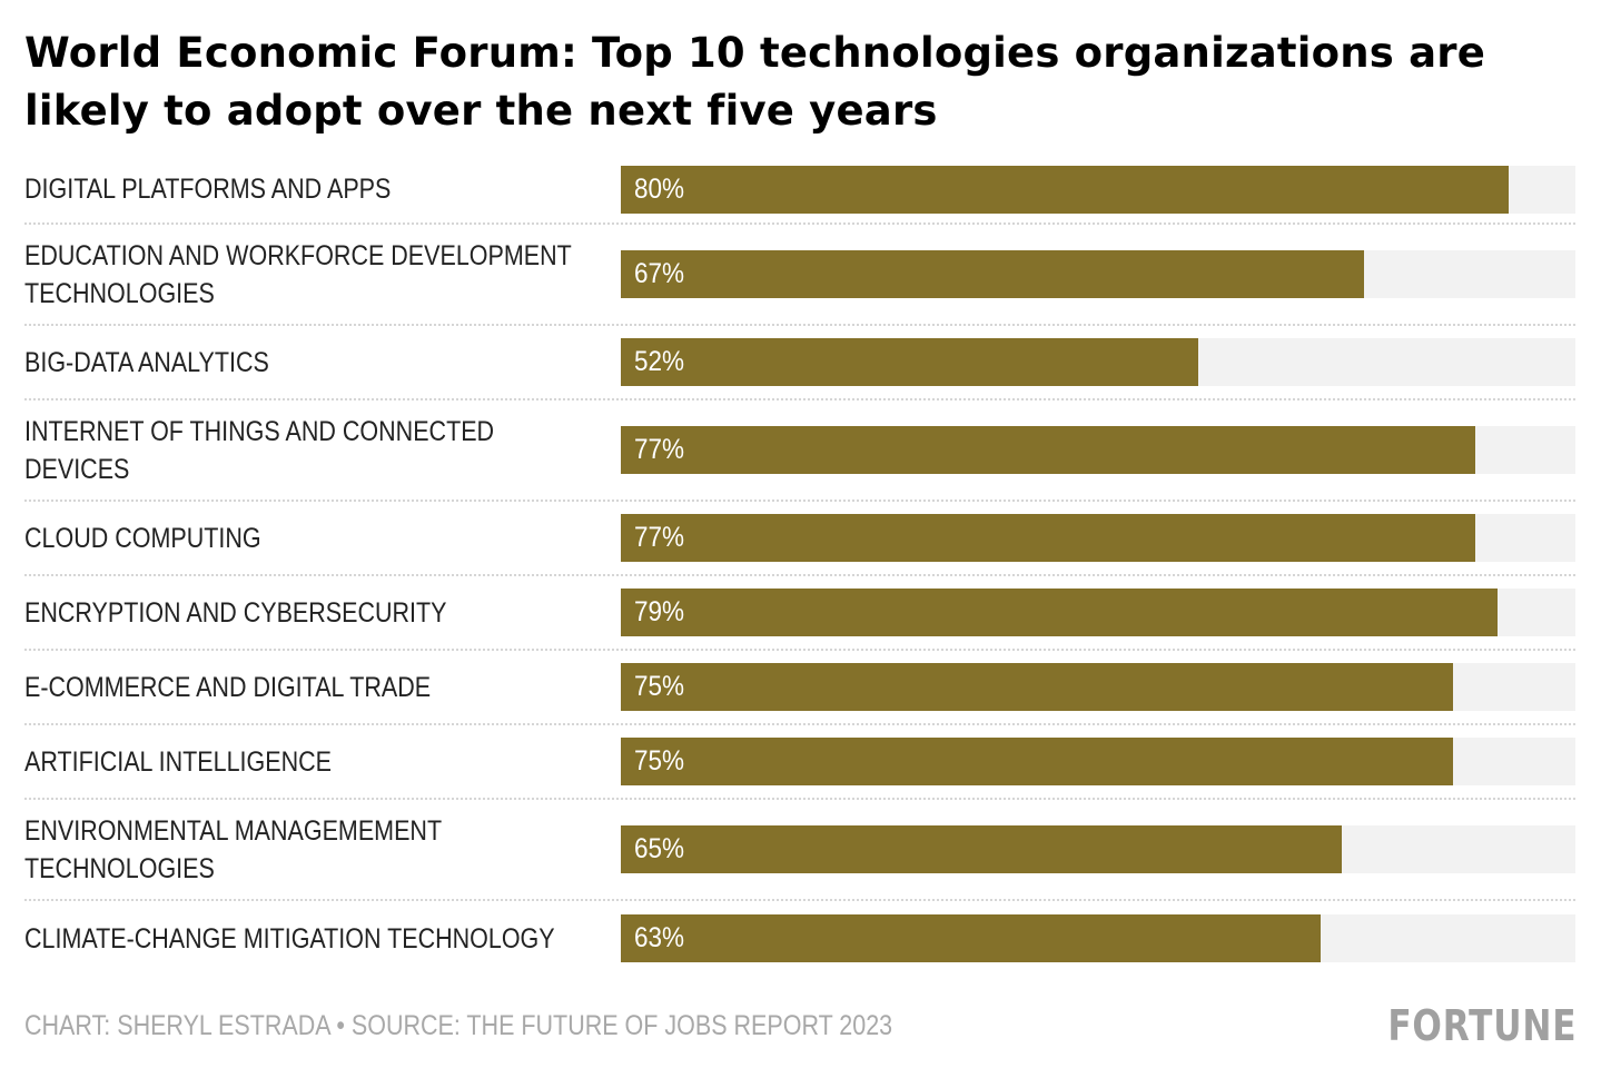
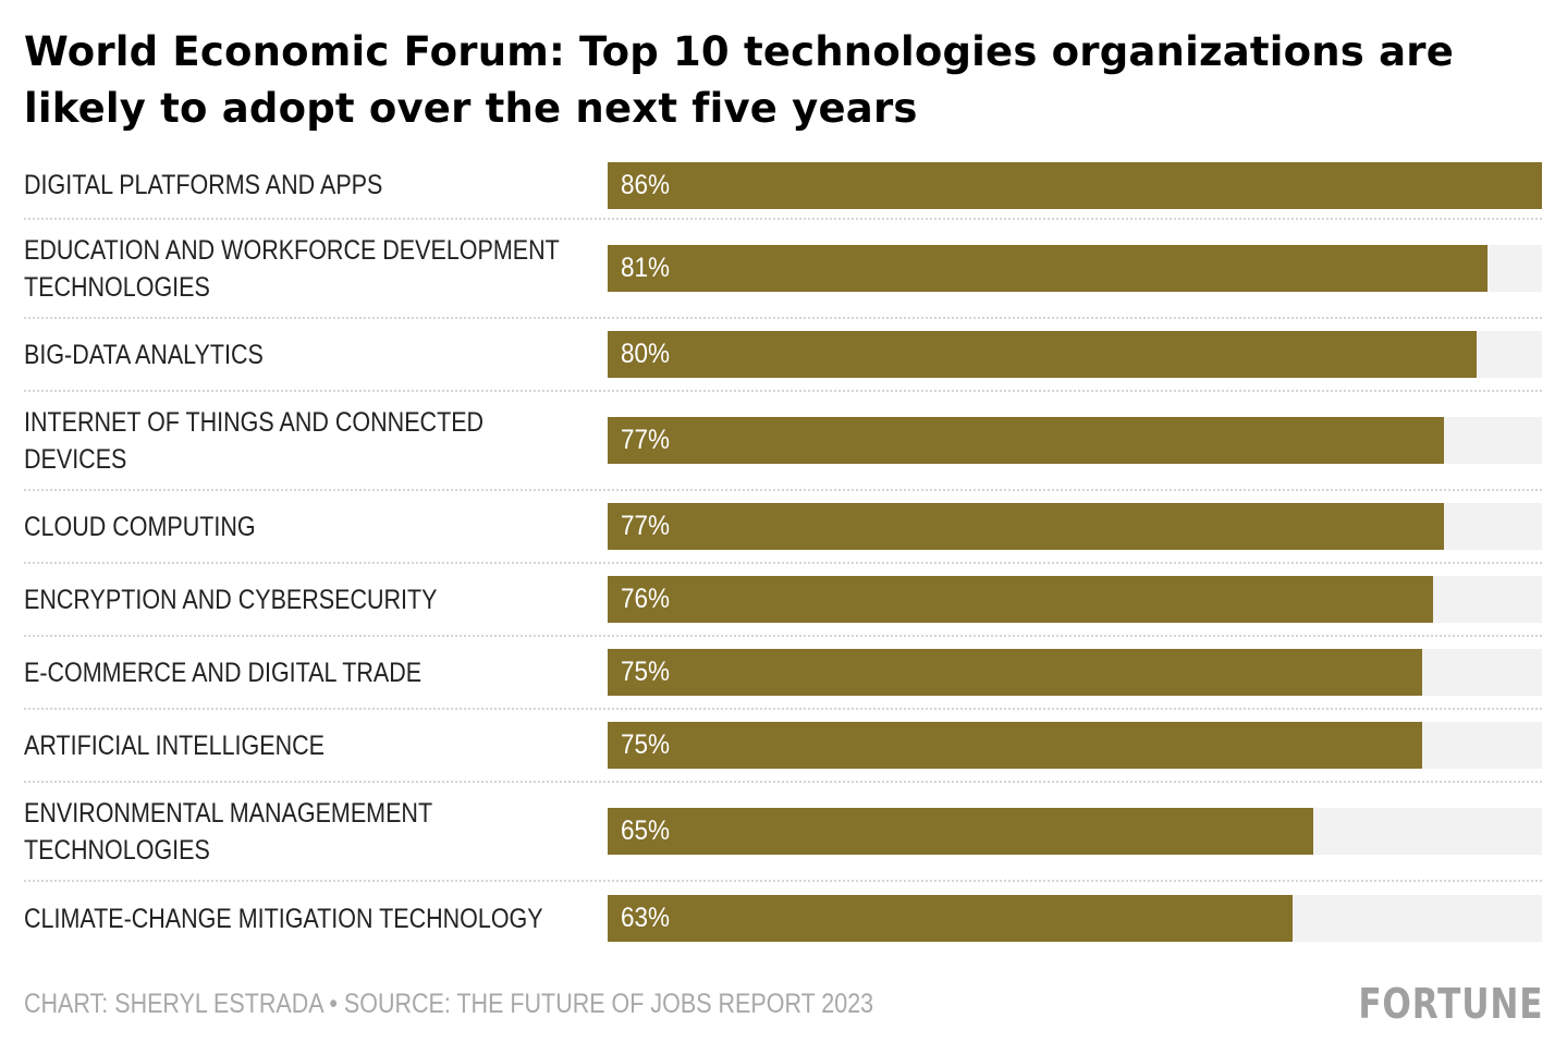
DIGITAL PLATFORMS AND APPS: 80% -> 86%
EDUCATION AND WORKFORCE DEVELOPMENT TECHNOLOGIES: 67% -> 81%
BIG-DATA ANALYTICS: 52% -> 80%
ENCRYPTION AND CYBERSECURITY: 79% -> 76%
